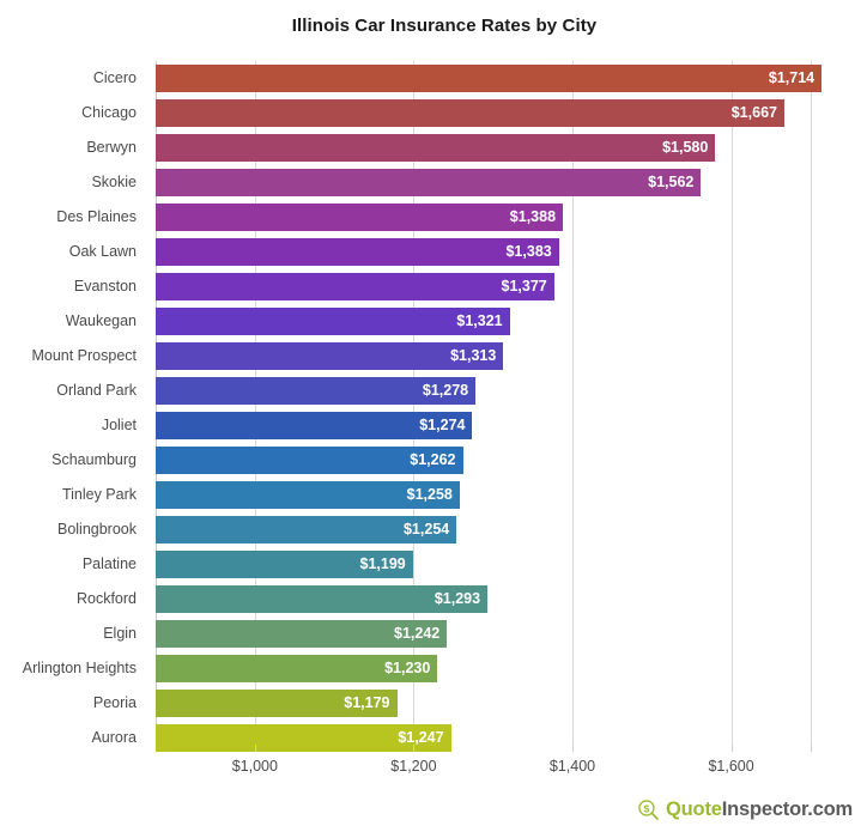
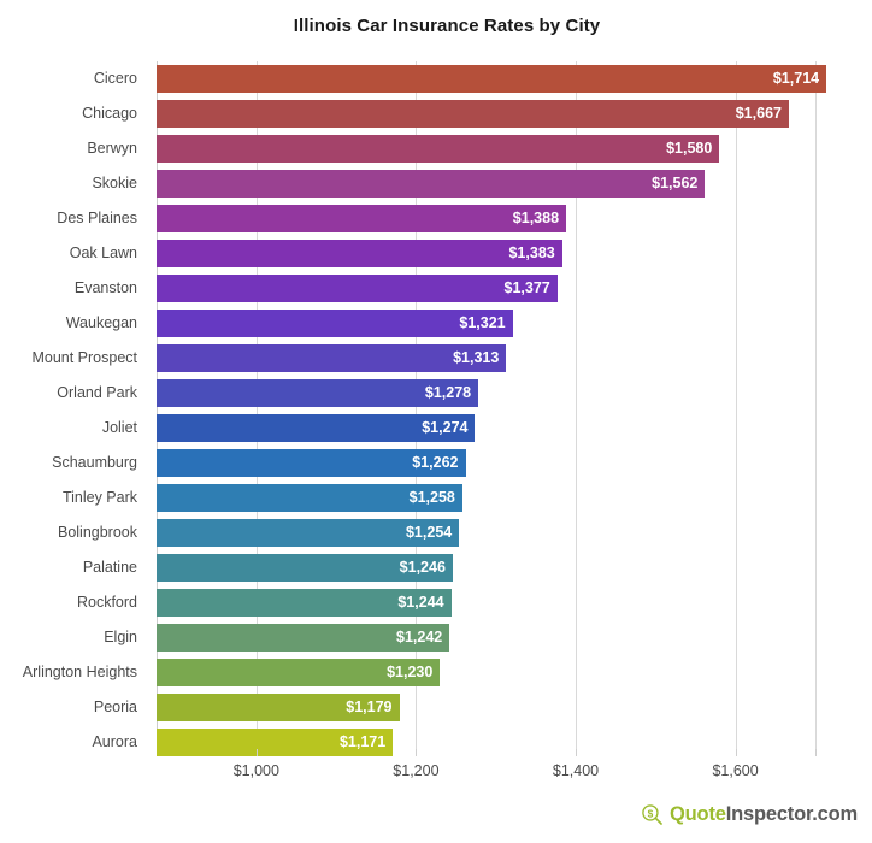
Palatine: $1,199 -> $1,246
Rockford: $1,293 -> $1,244
Aurora: $1,247 -> $1,171
